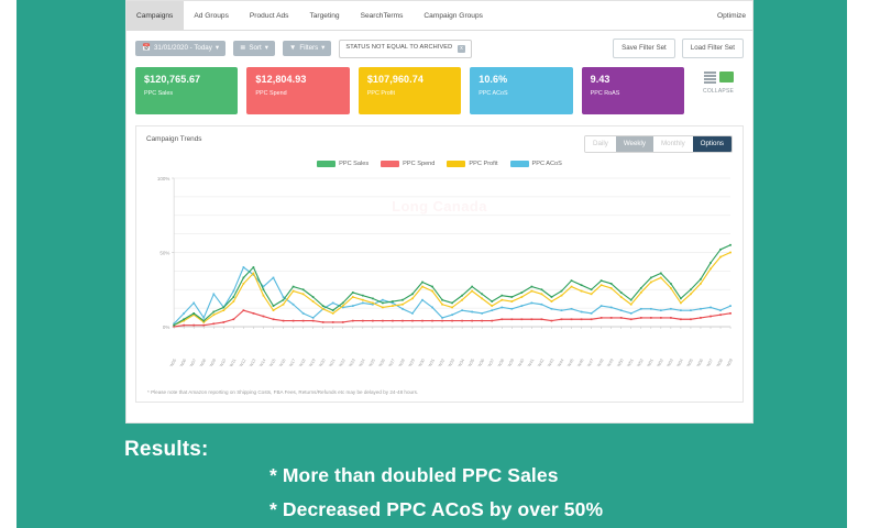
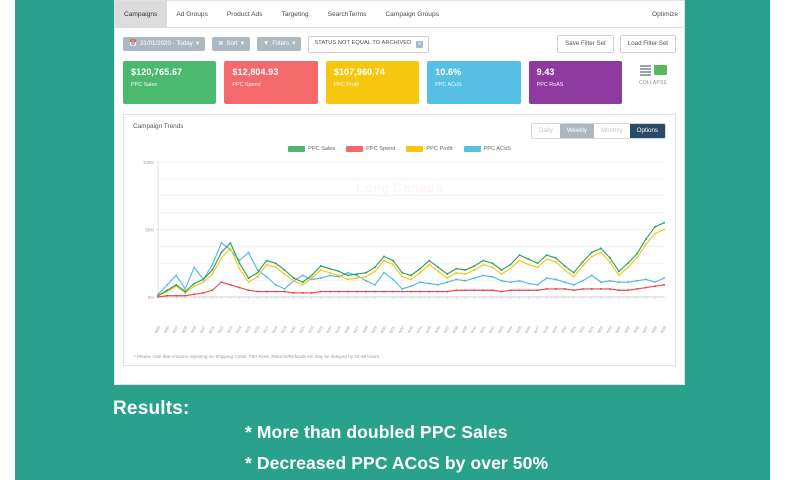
PPC ACoS/2021-W01: 12% -> 16%
